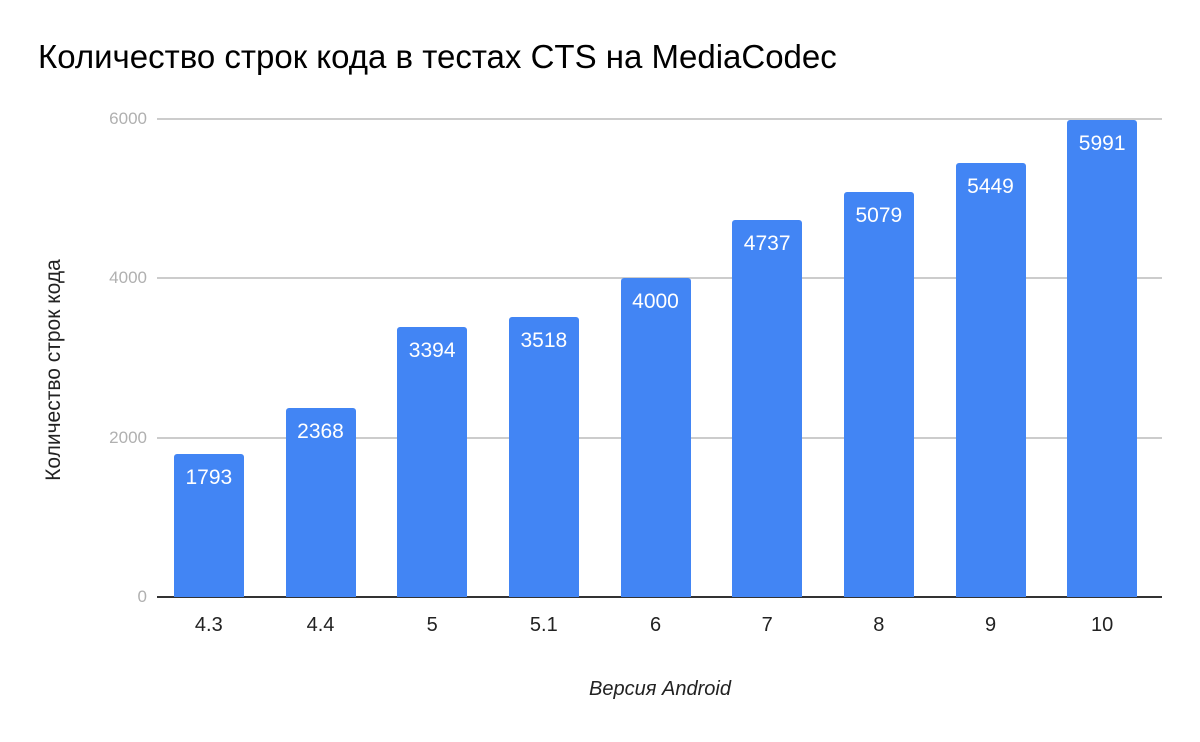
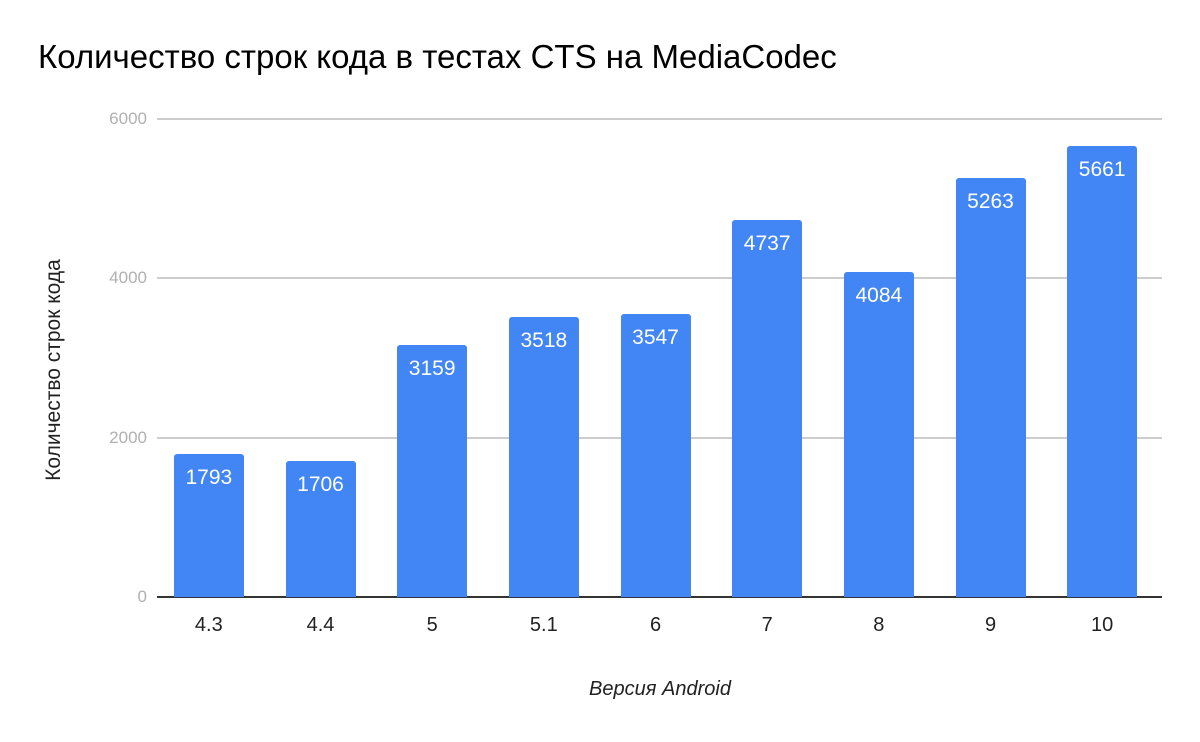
4.4: 2368 -> 1706
5: 3394 -> 3159
6: 4000 -> 3547
8: 5079 -> 4084
9: 5449 -> 5263
10: 5991 -> 5661
